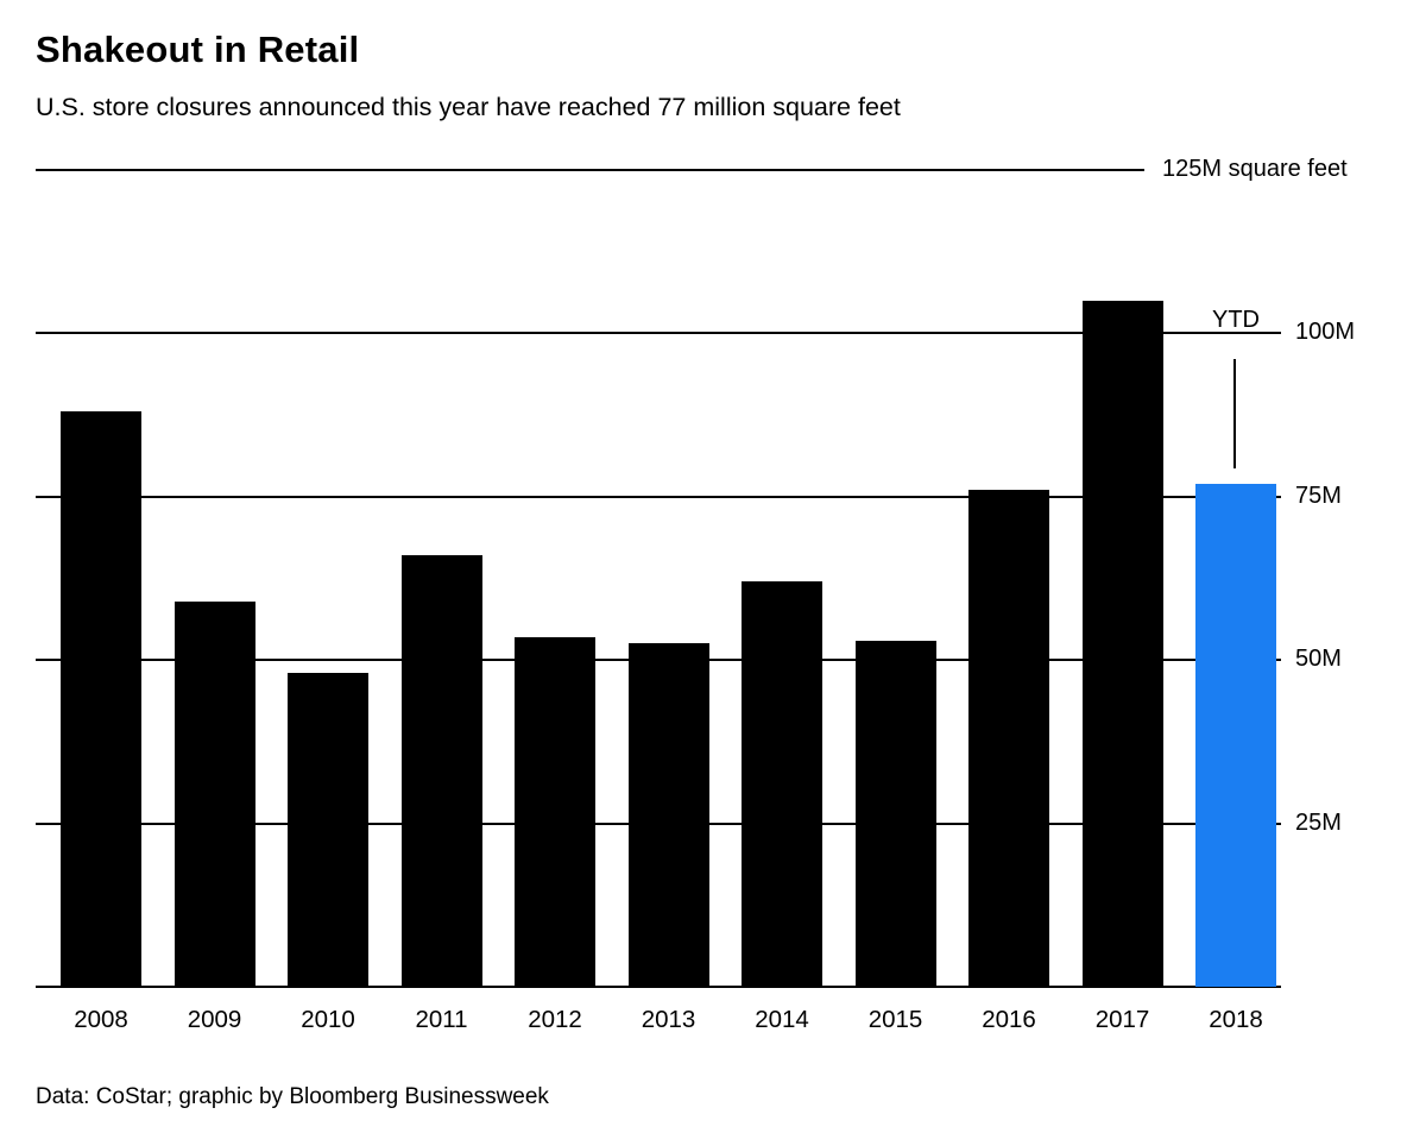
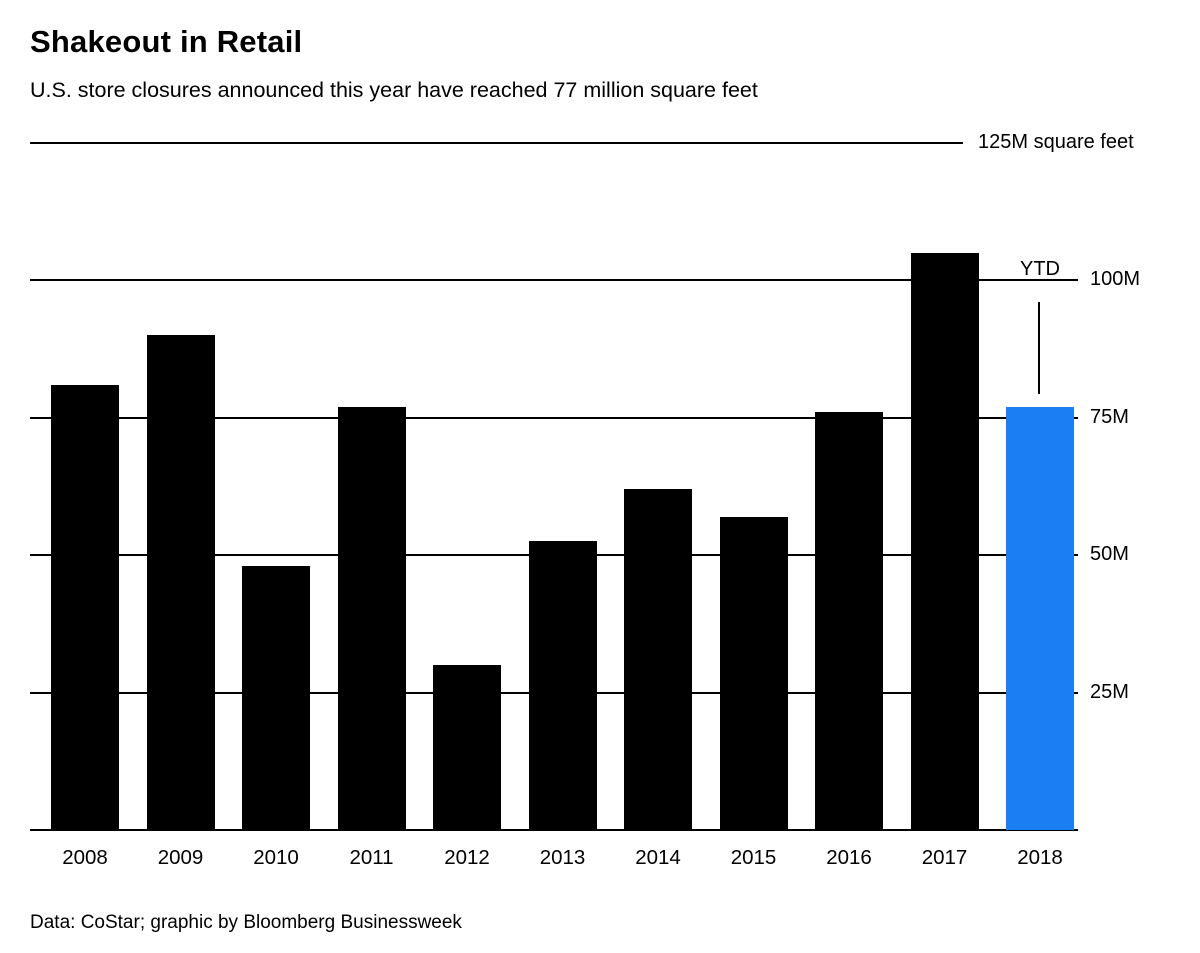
2008: 88M -> 81M
2009: 59M -> 90M
2011: 66M -> 77M
2012: 54M -> 30M
2015: 53M -> 57M
